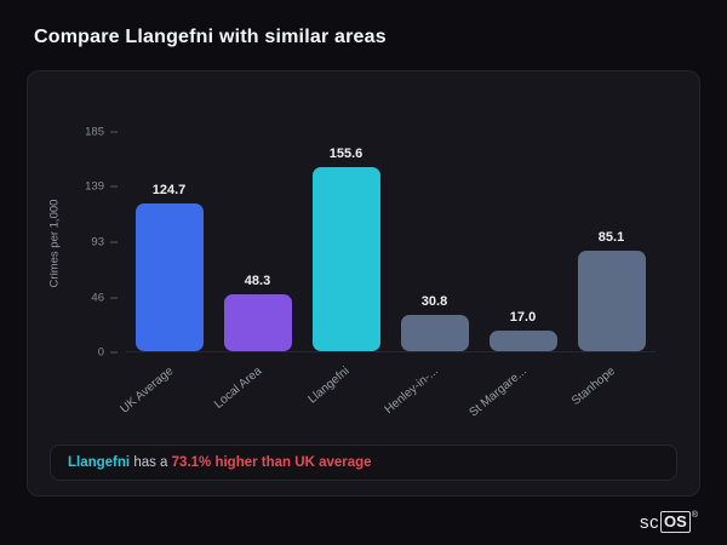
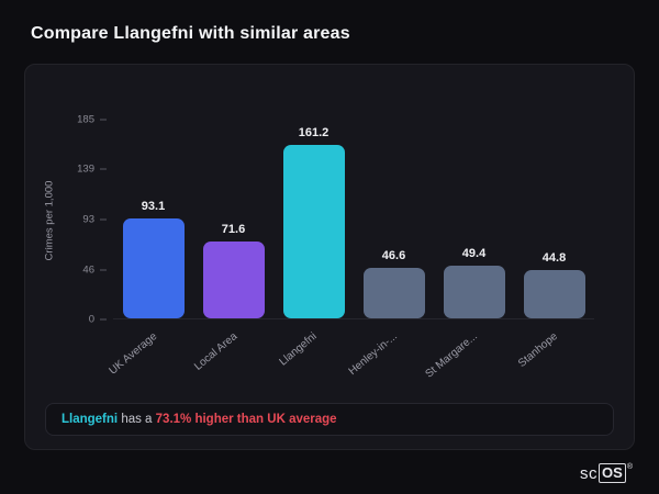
UK Average: 124.7 -> 93.1
Local Area: 48.3 -> 71.6
Llangefni: 155.6 -> 161.2
Henley-in-...: 30.8 -> 46.6
St Margare...: 17.0 -> 49.4
Stanhope: 85.1 -> 44.8
